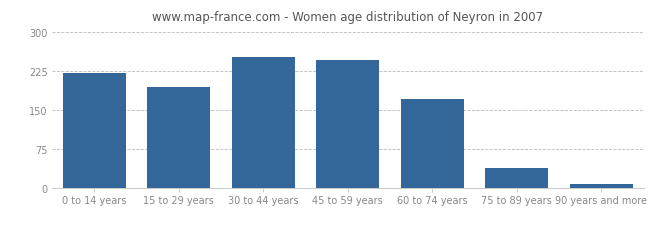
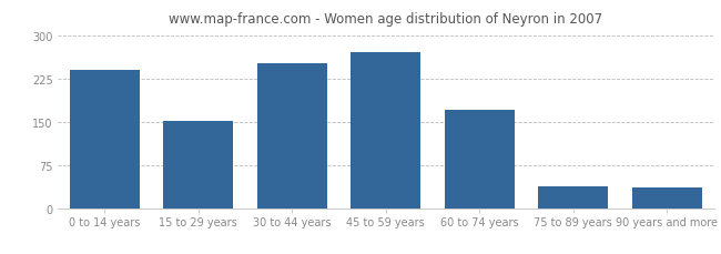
0 to 14 years: 220 -> 240
15 to 29 years: 193 -> 152
45 to 59 years: 245 -> 270
90 years and more: 7 -> 36
